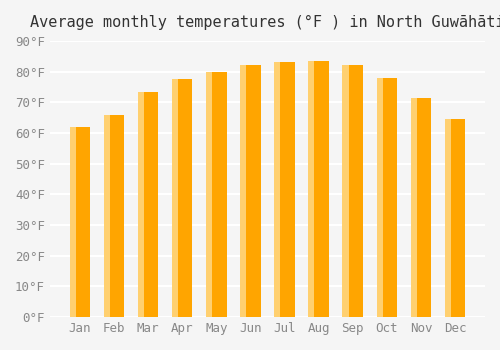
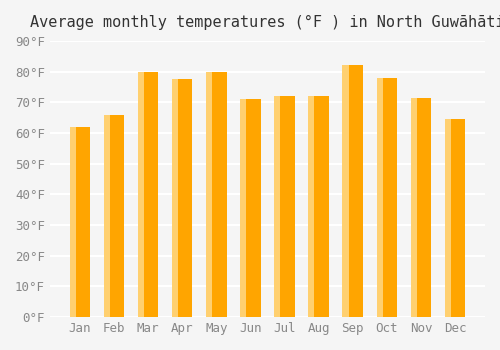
Mar: 73.5°F -> 80.0°F
Jun: 82.0°F -> 71.0°F
Jul: 83.0°F -> 72.0°F
Aug: 83.5°F -> 72.0°F
